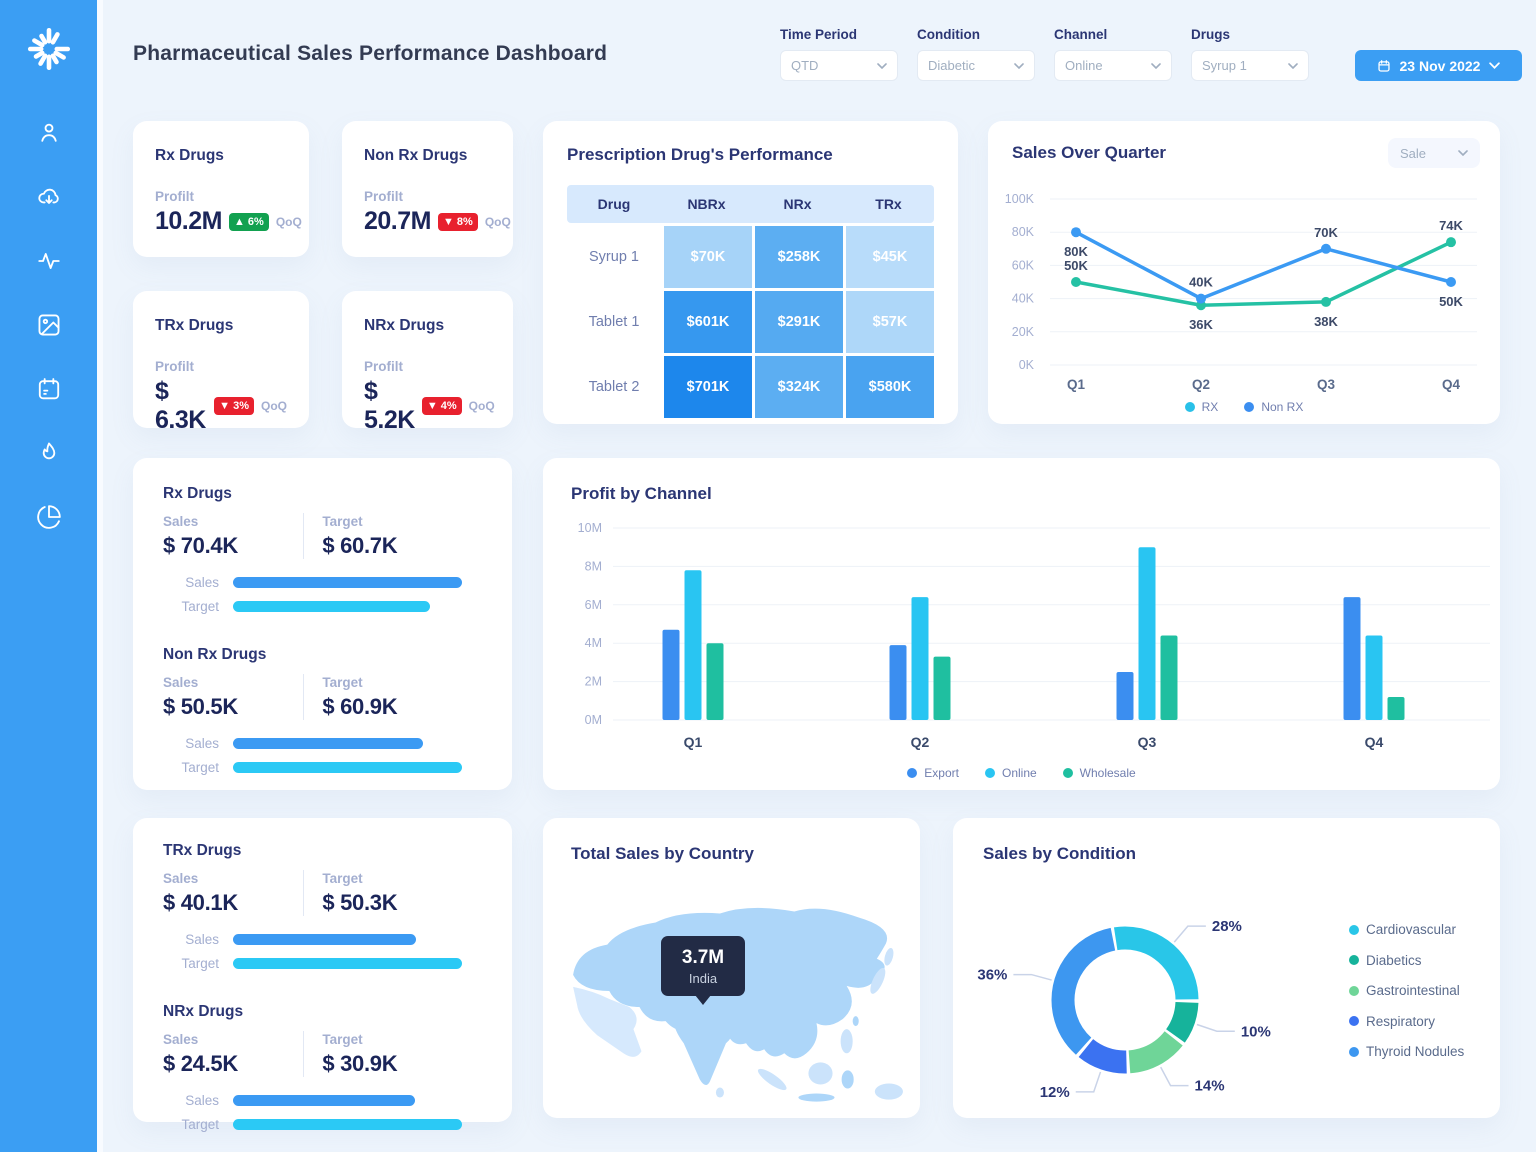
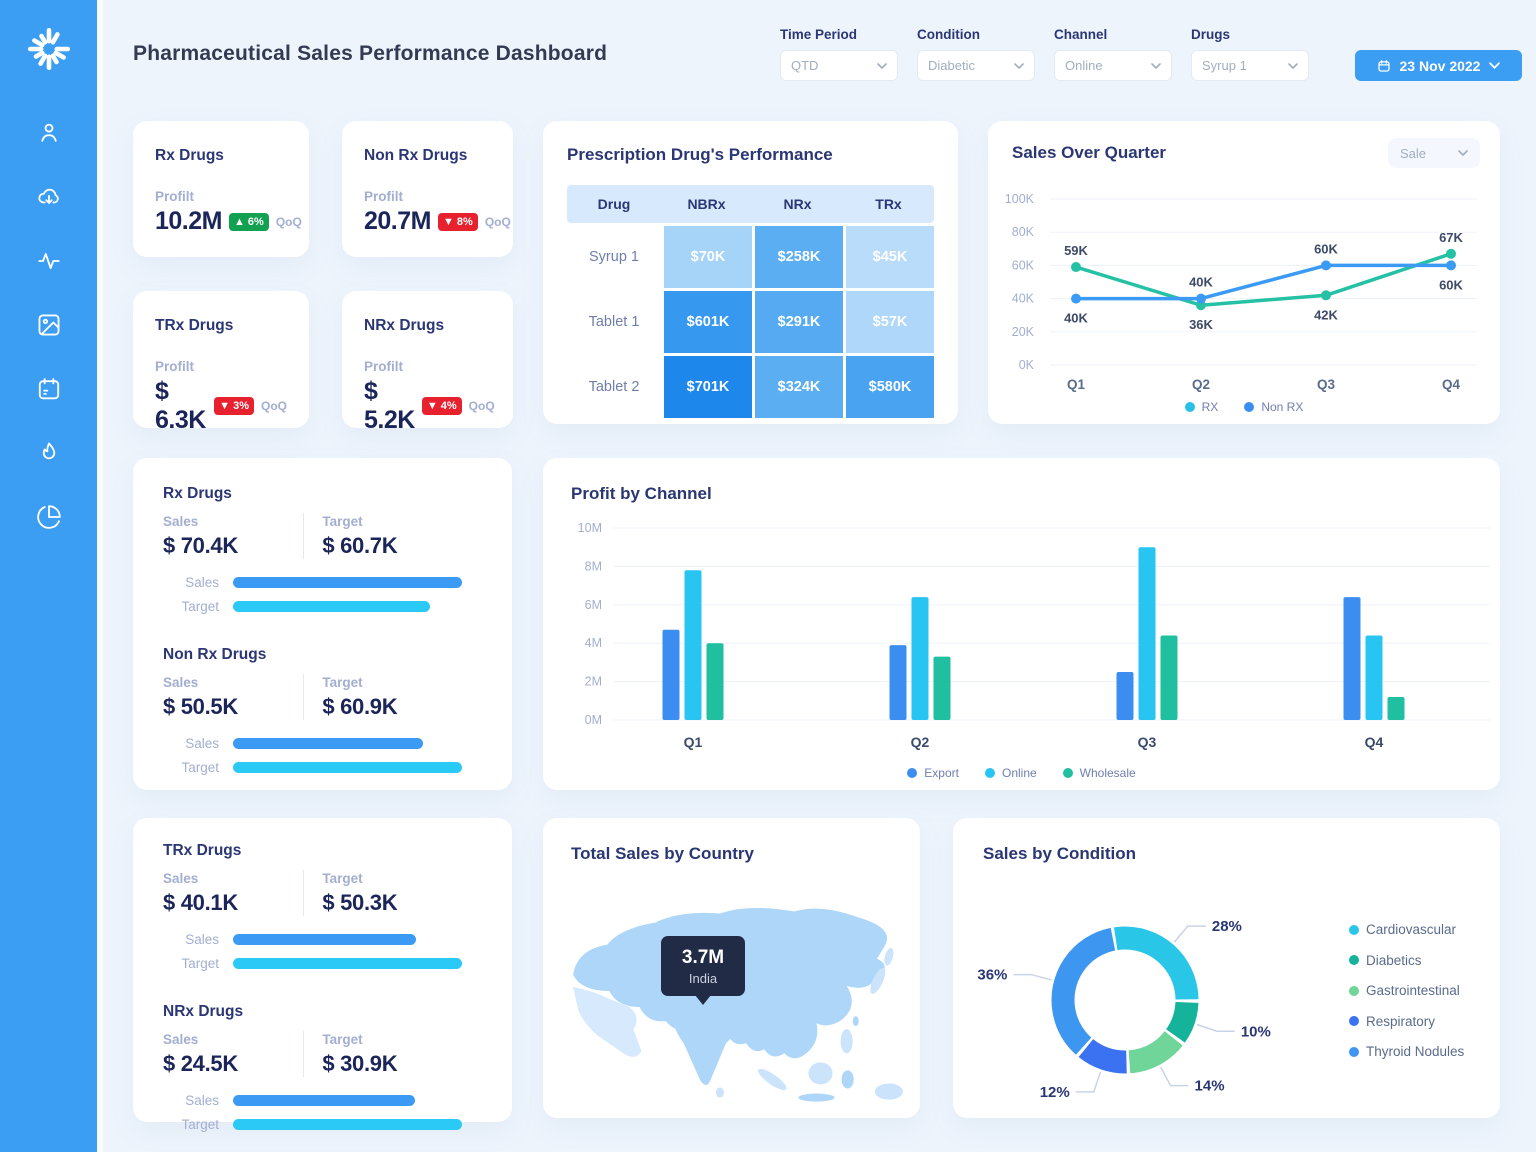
Sales Over Quarter/RX/Q1: 50K -> 59K
Sales Over Quarter/Non RX/Q1: 80K -> 40K
Sales Over Quarter/RX/Q3: 38K -> 42K
Sales Over Quarter/Non RX/Q3: 70K -> 60K
Sales Over Quarter/RX/Q4: 74K -> 67K
Sales Over Quarter/Non RX/Q4: 50K -> 60K
